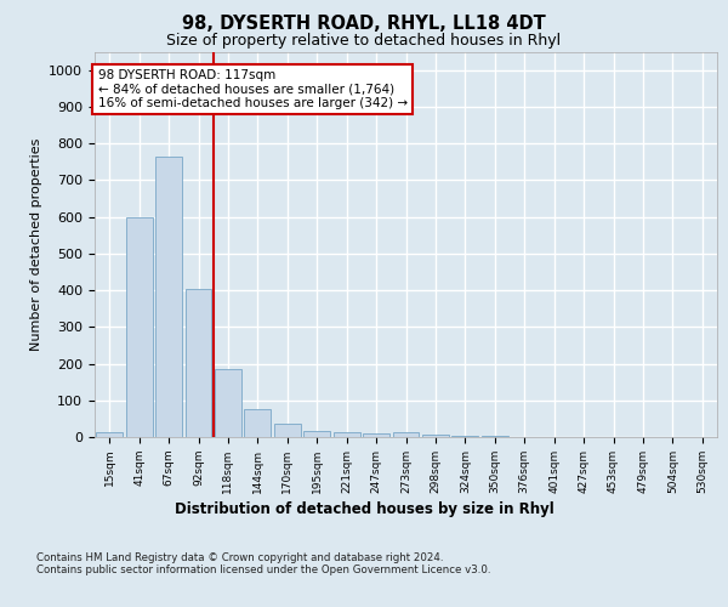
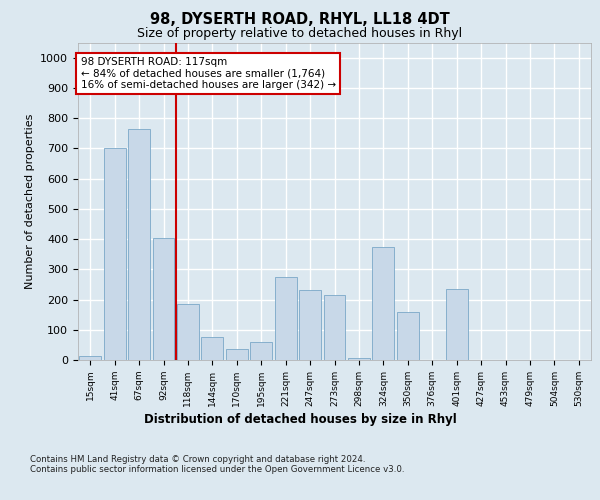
41sqm: 600 -> 700
195sqm: 18 -> 60
221sqm: 12 -> 275
247sqm: 10 -> 230
273sqm: 12 -> 215
324sqm: 3 -> 375
350sqm: 2 -> 160
401sqm: 1 -> 235
